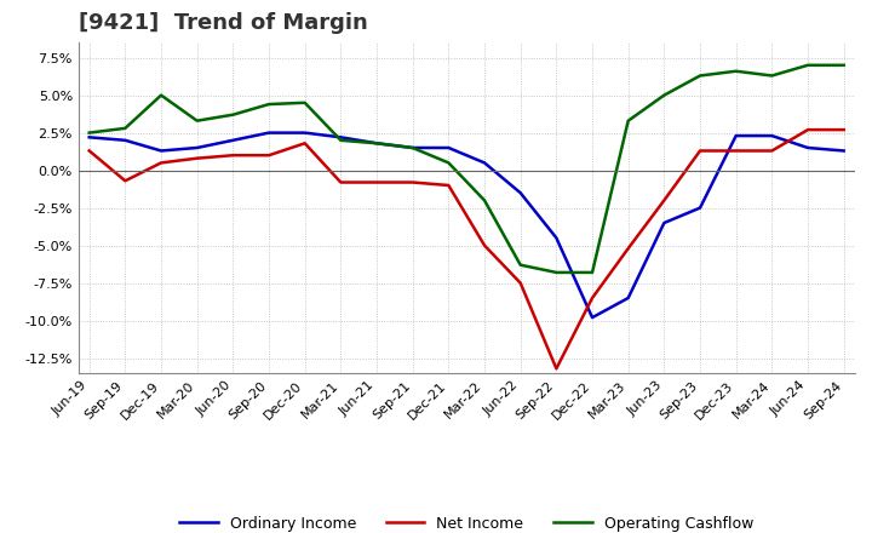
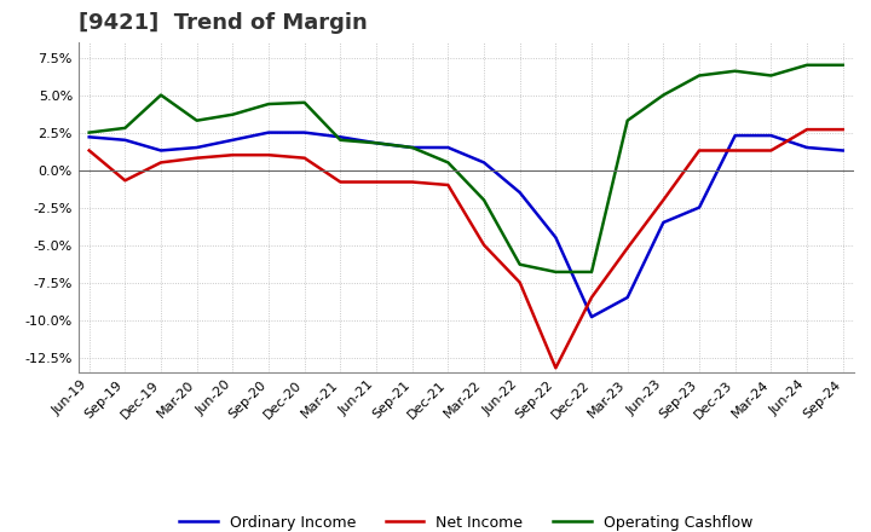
Net Income/Dec-20: 1.8% -> 0.8%
